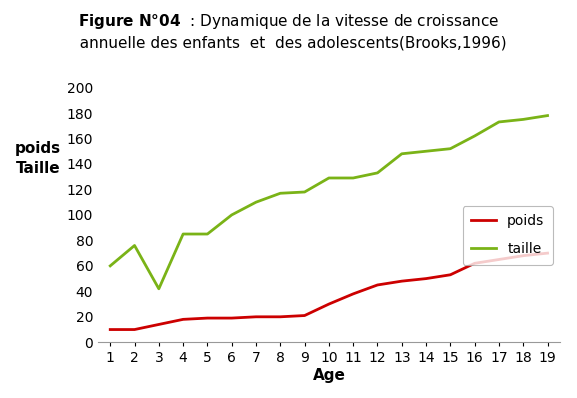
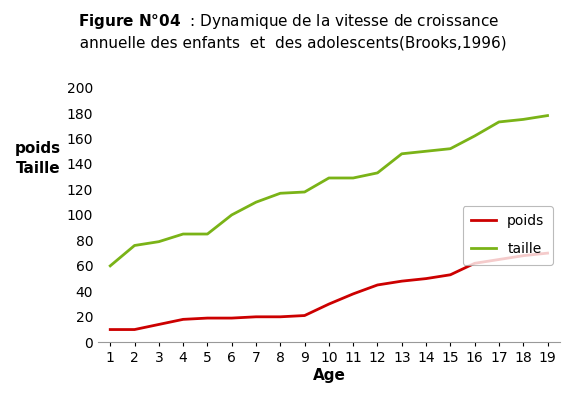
taille/3: 42 -> 79
